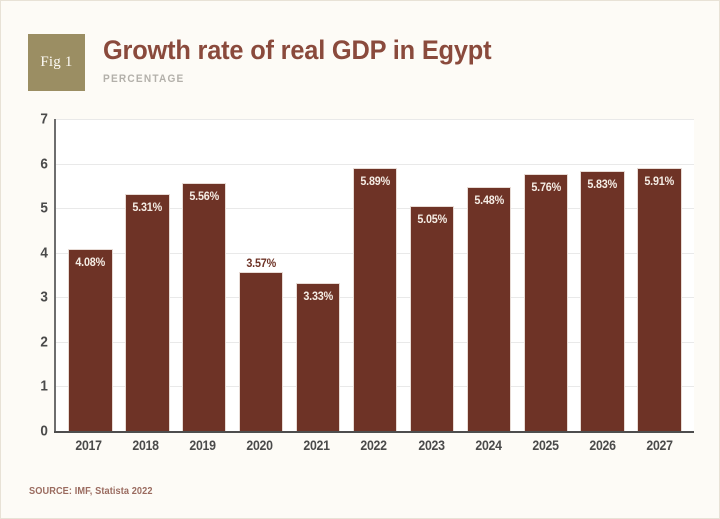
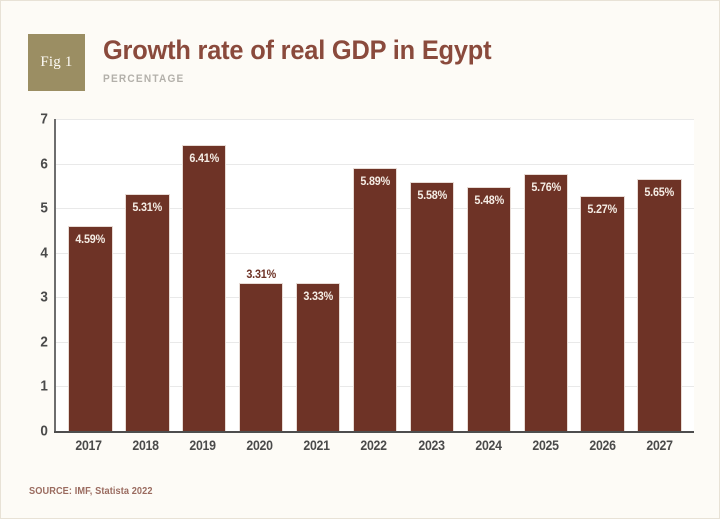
2017: 4.08% -> 4.59%
2019: 5.56% -> 6.41%
2020: 3.57% -> 3.31%
2023: 5.05% -> 5.58%
2026: 5.83% -> 5.27%
2027: 5.91% -> 5.65%
